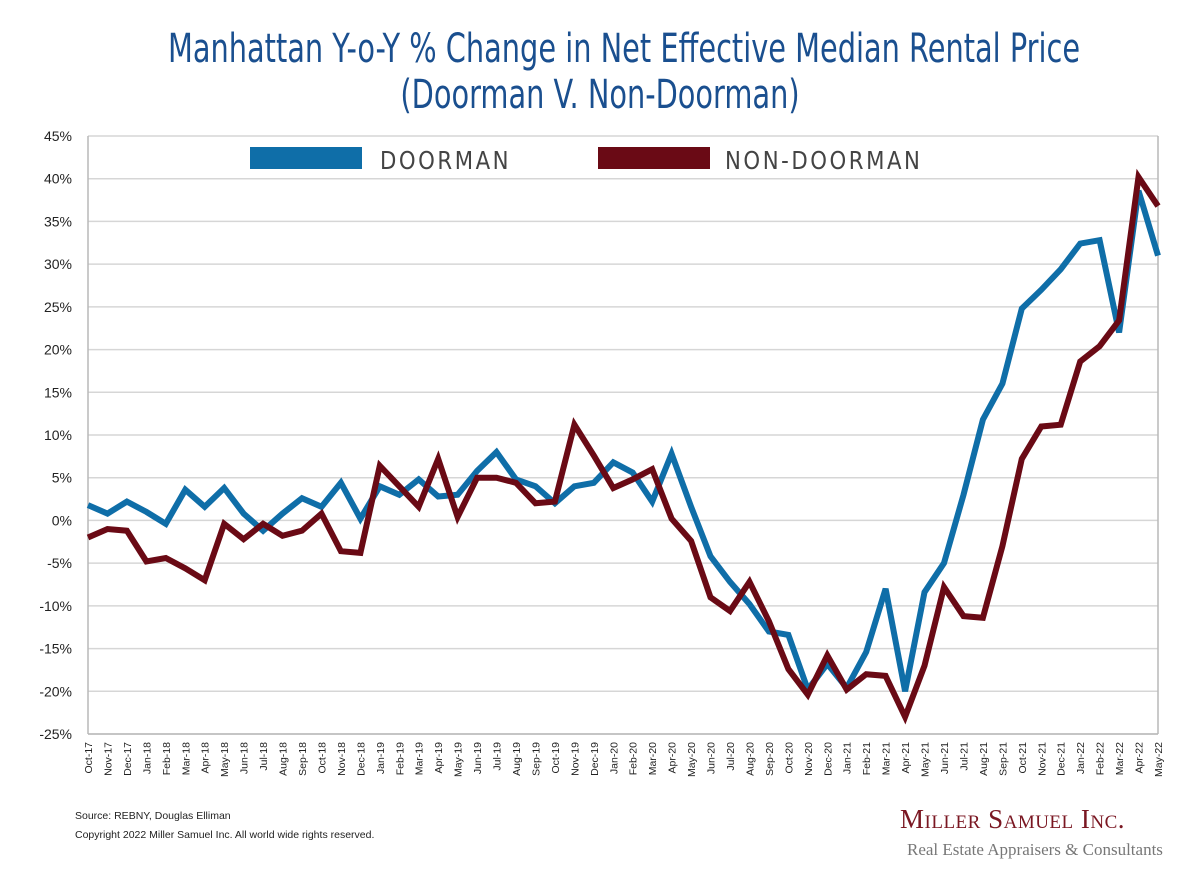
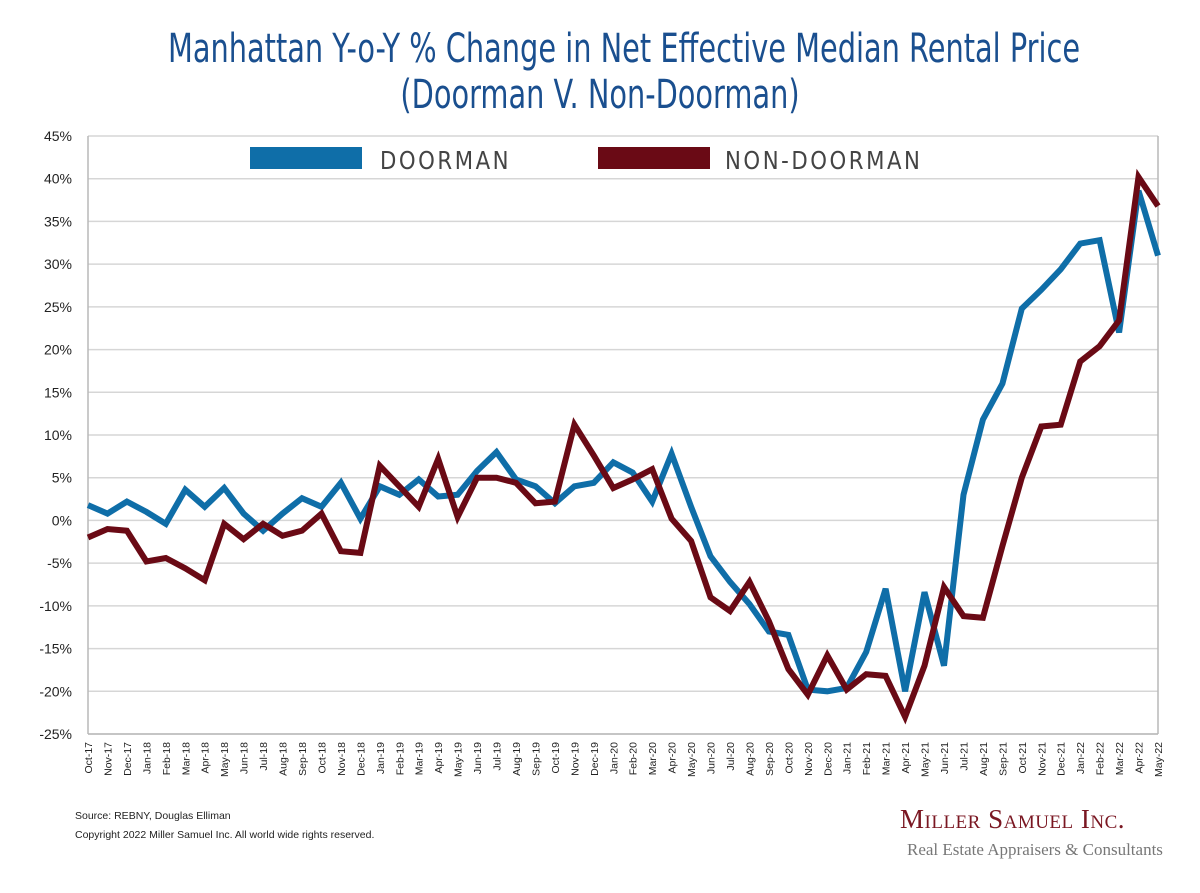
DOORMAN/Dec-20: -17% -> -20%
DOORMAN/Jun-21: -5% -> -17%
NON-DOORMAN/Oct-21: 7% -> 5%
